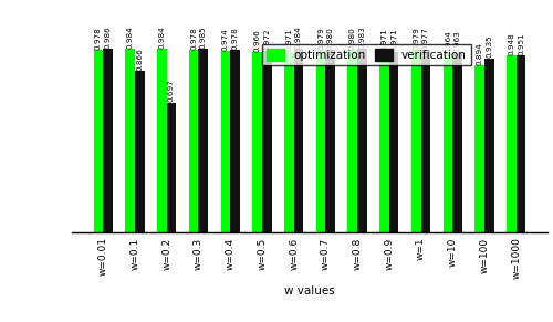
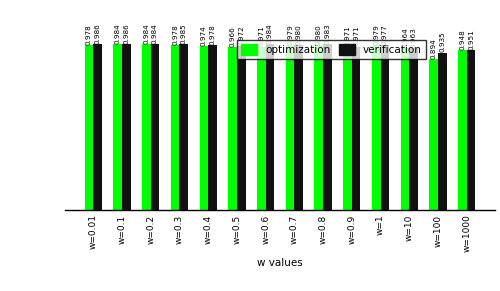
verification/w=0.1: 0.866 -> 0.986
verification/w=0.2: 0.697 -> 0.984
